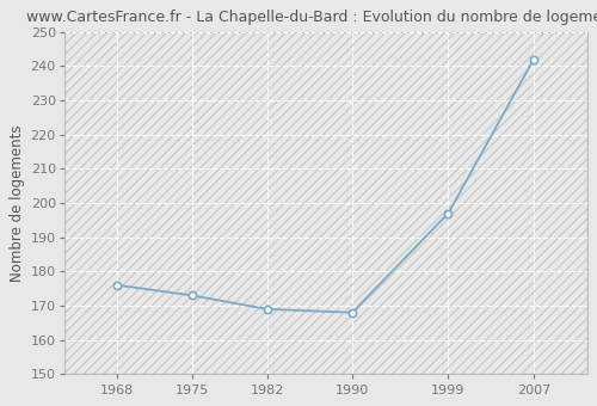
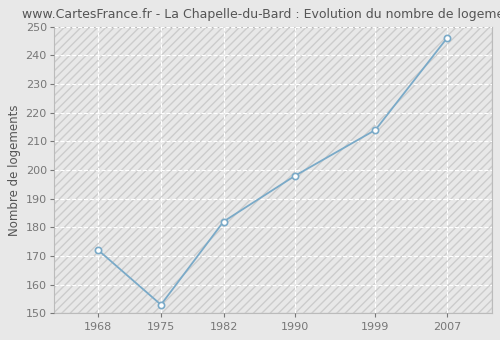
1968: 176 -> 172
1975: 173 -> 153
1982: 169 -> 182
1990: 168 -> 198
1999: 197 -> 214
2007: 242 -> 246
